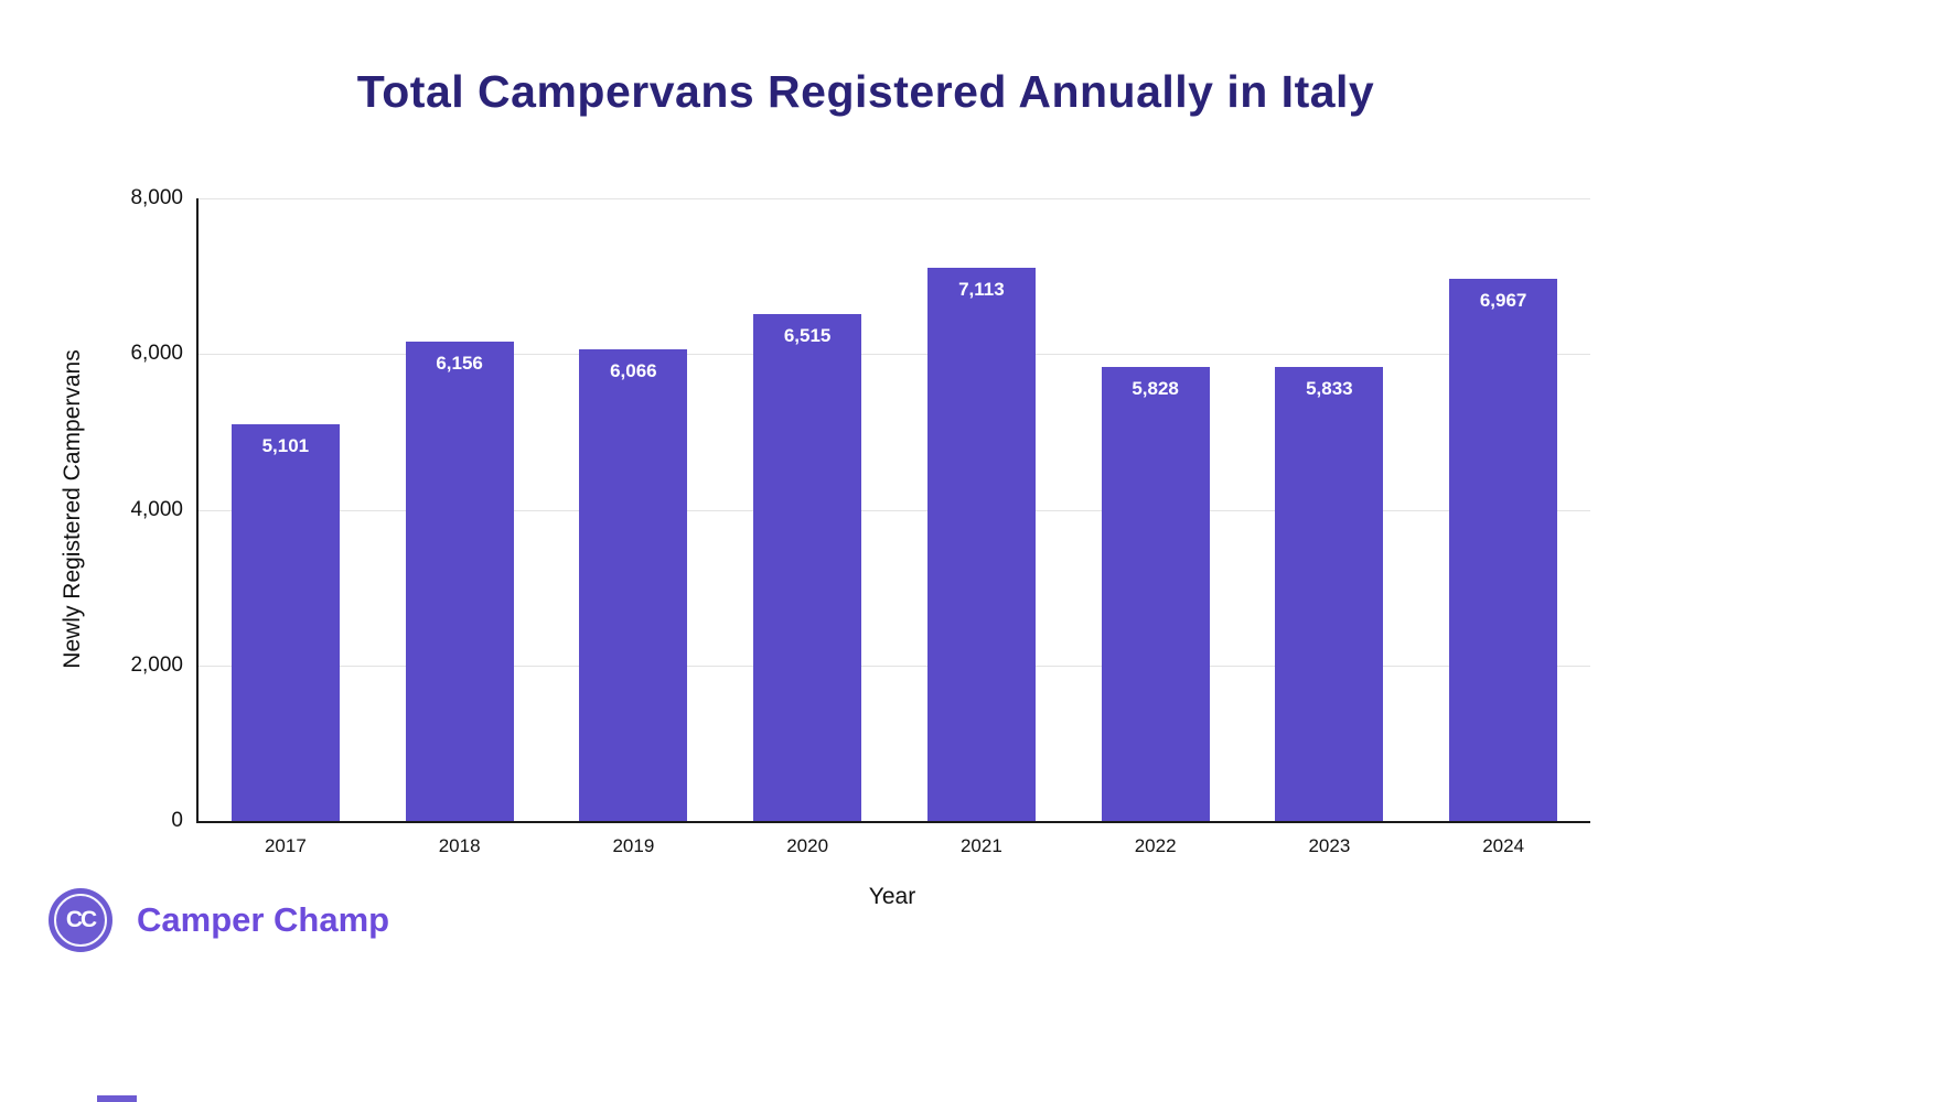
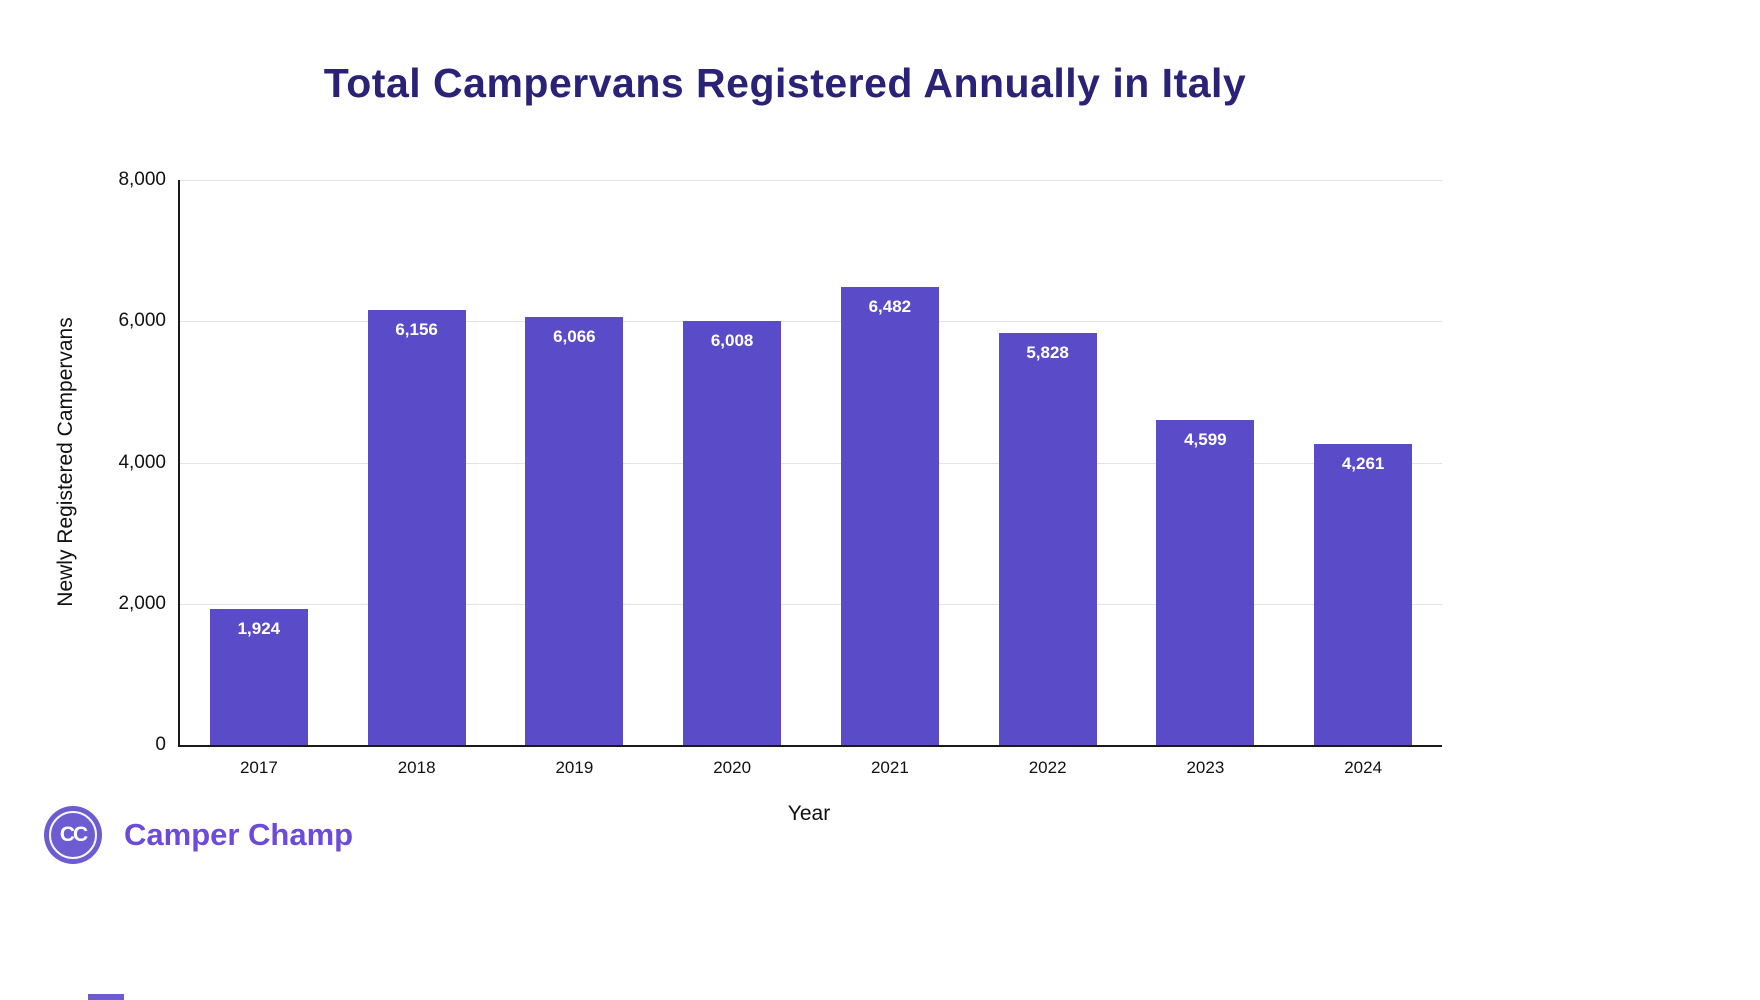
2017: 5,101 -> 1,924
2020: 6,515 -> 6,008
2021: 7,113 -> 6,482
2023: 5,833 -> 4,599
2024: 6,967 -> 4,261
